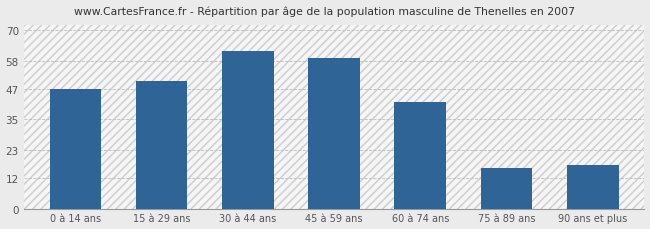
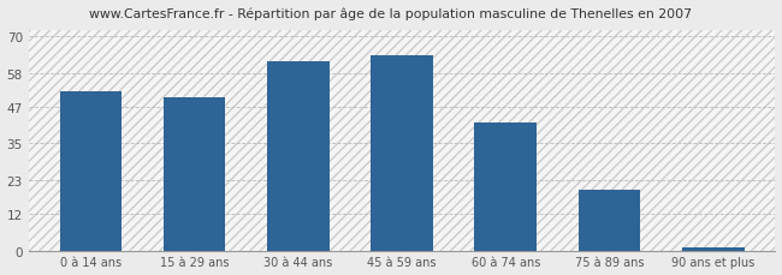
0 à 14 ans: 47 -> 52
45 à 59 ans: 59 -> 64
75 à 89 ans: 16 -> 20
90 ans et plus: 17 -> 1
